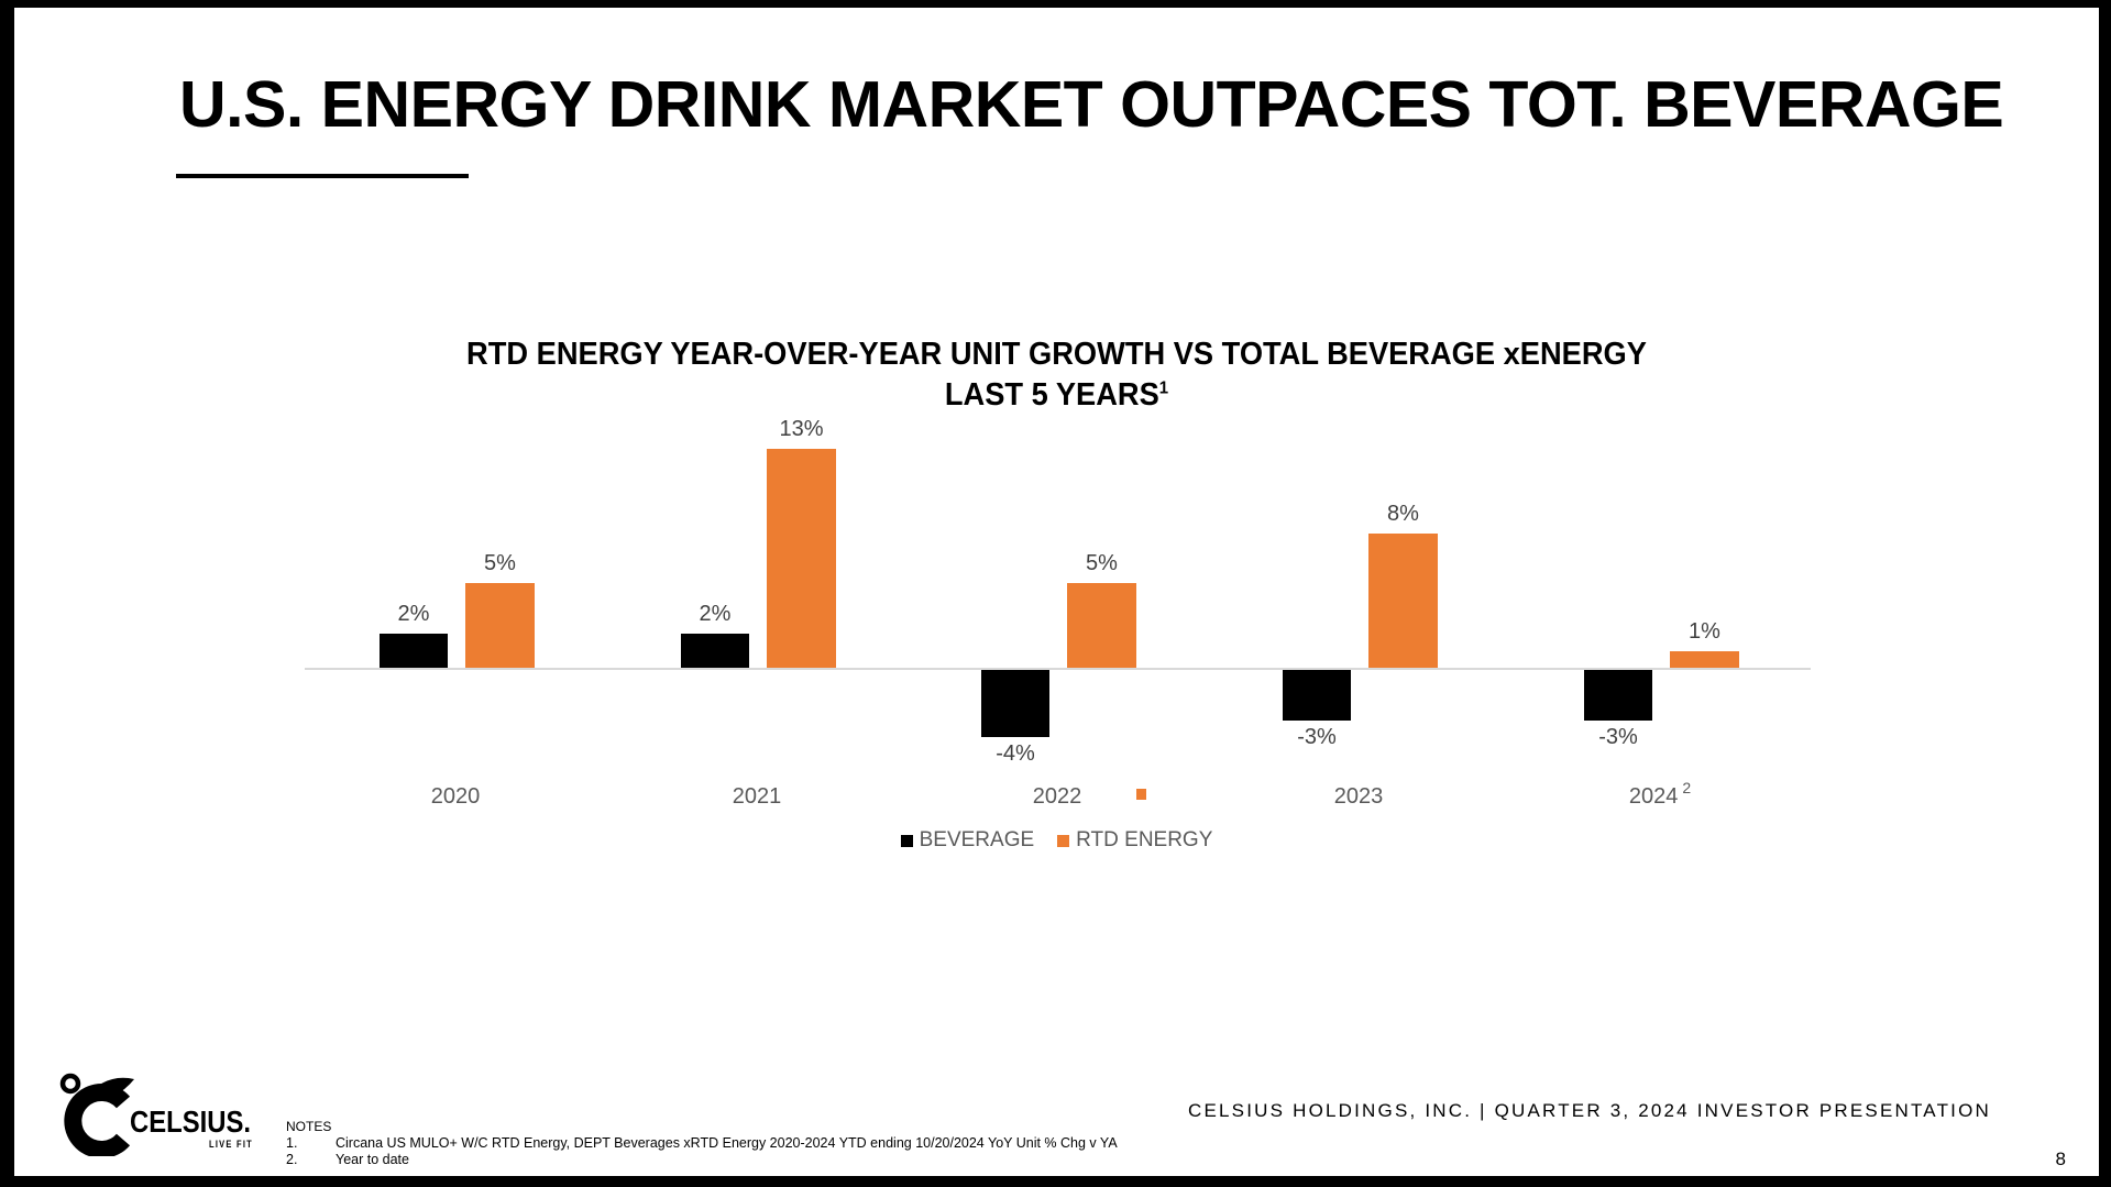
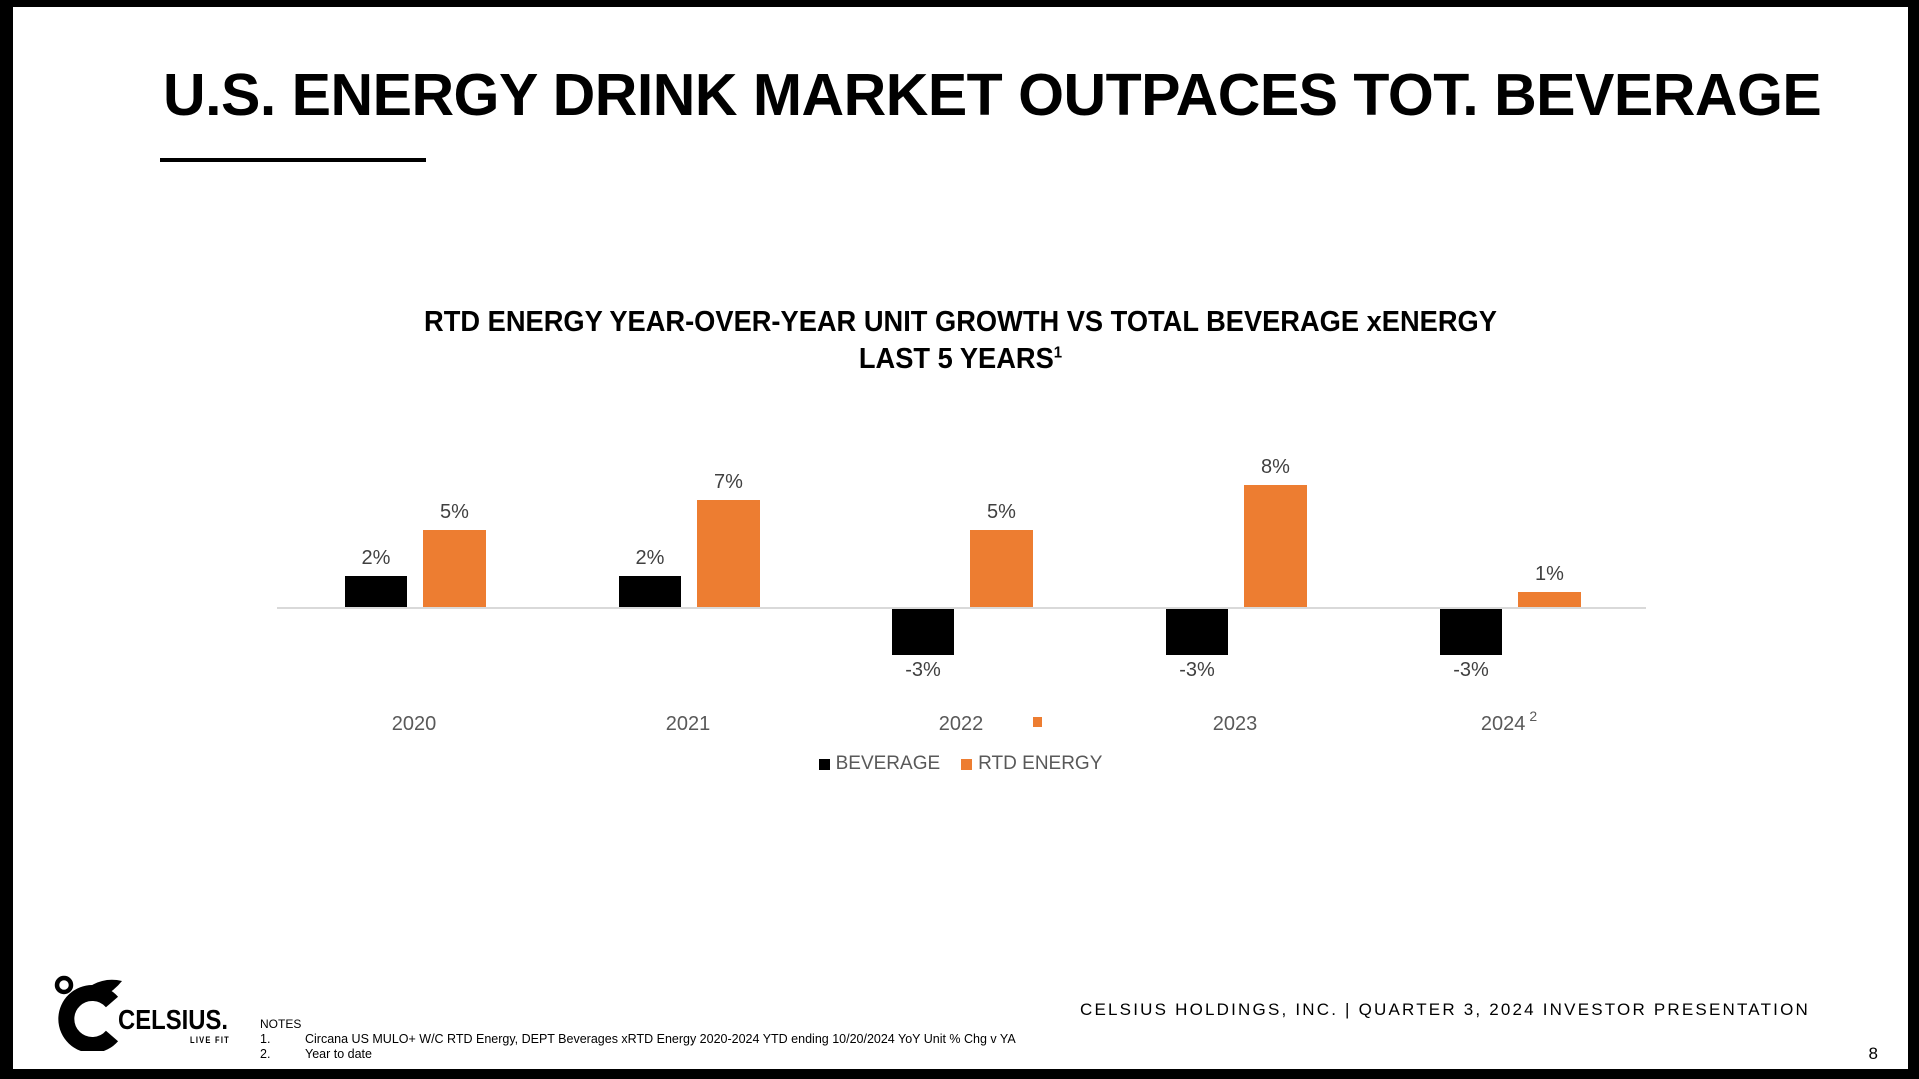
RTD ENERGY/2021: 13% -> 7%
BEVERAGE/2022: -4% -> -3%
